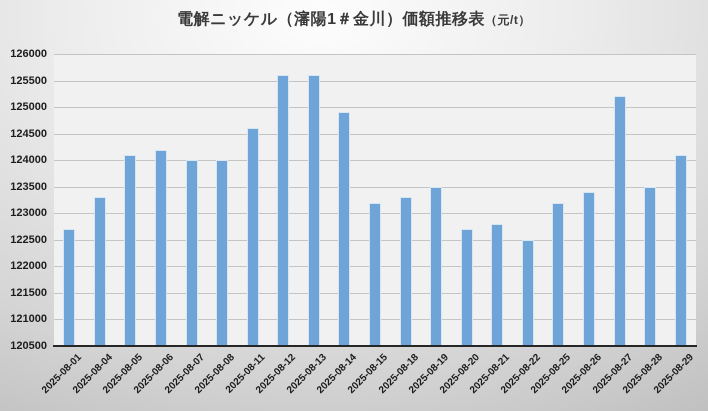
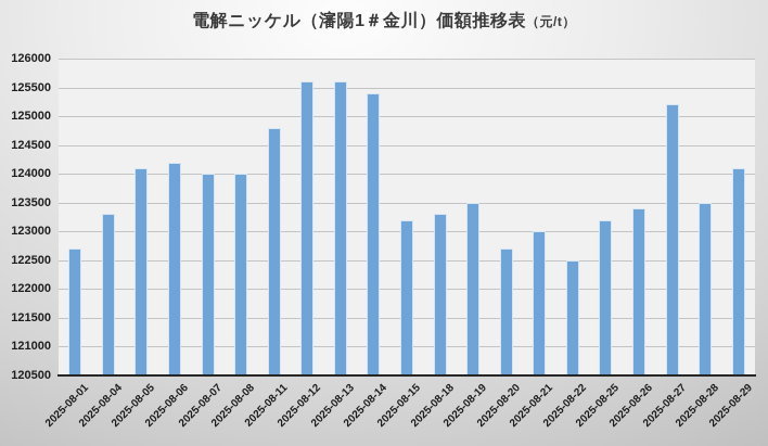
2025-08-11: 124600 -> 124800
2025-08-14: 124900 -> 125400
2025-08-21: 122800 -> 123000
